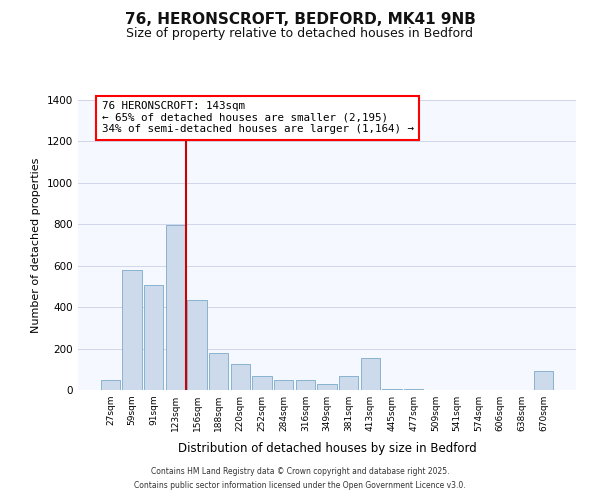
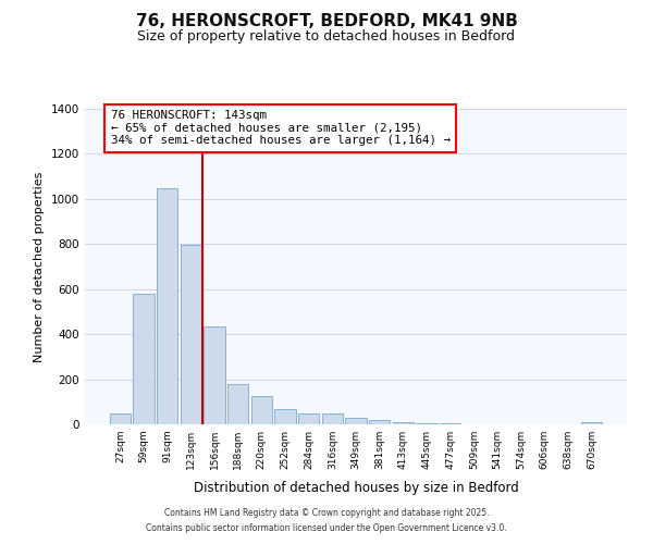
91sqm: 505 -> 1050
381sqm: 70 -> 18
413sqm: 155 -> 8
670sqm: 90 -> 10
